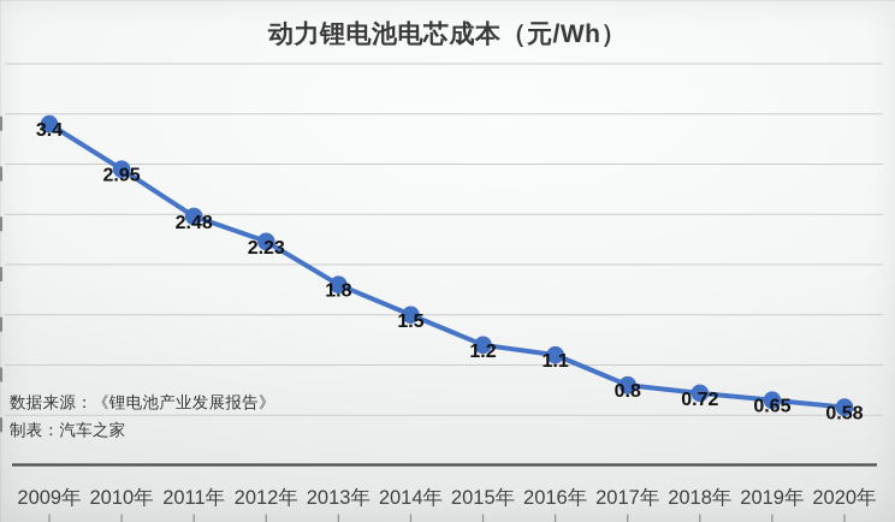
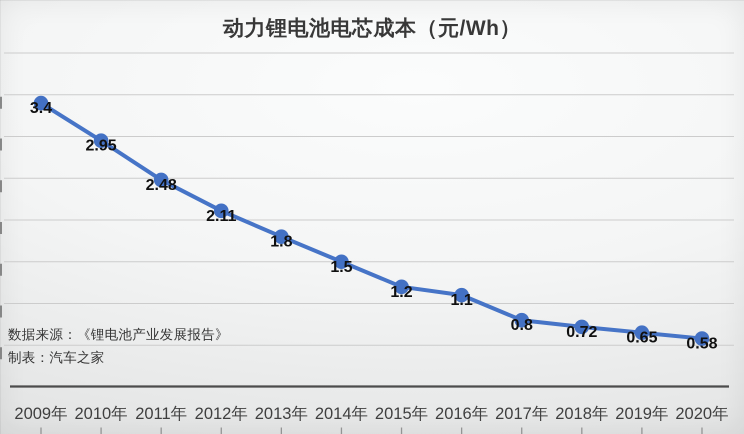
2012年: 2.23 -> 2.11
